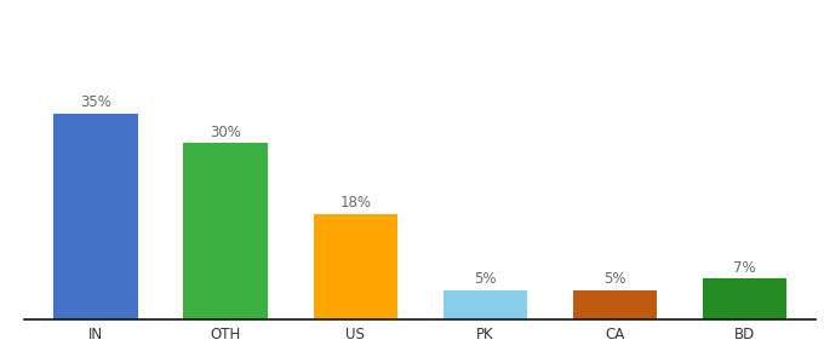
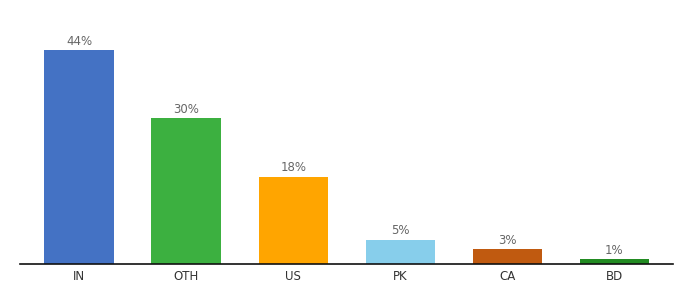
IN: 35% -> 44%
CA: 5% -> 3%
BD: 7% -> 1%
